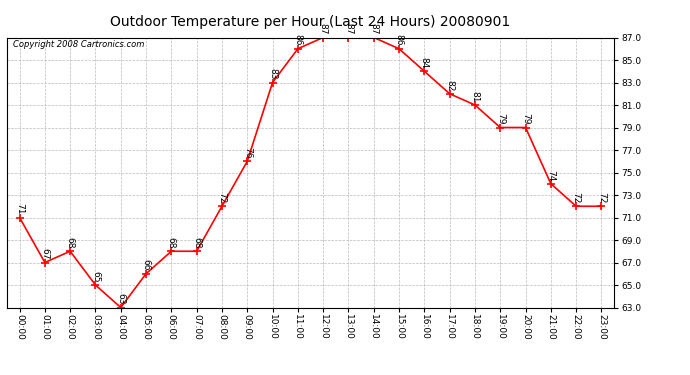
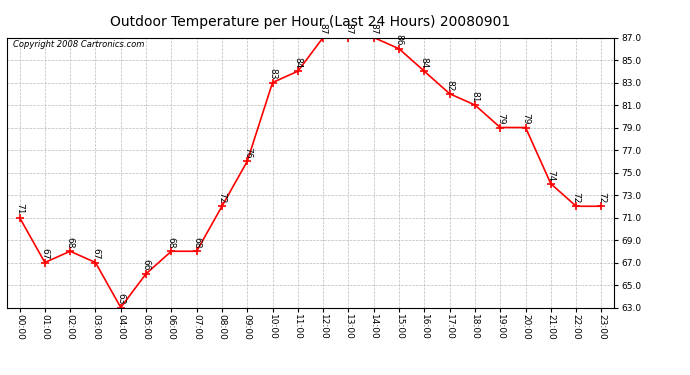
03:00: 65 -> 67
11:00: 86 -> 84
